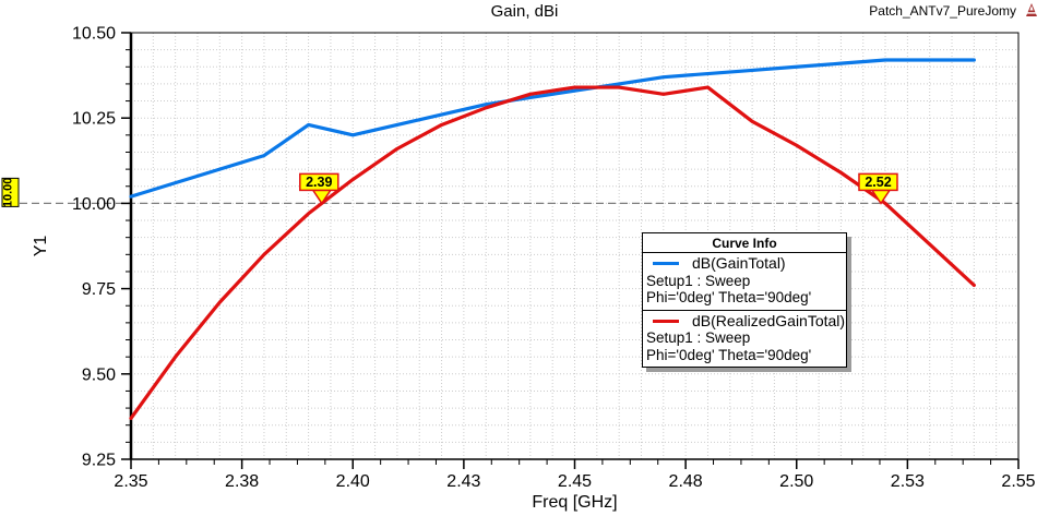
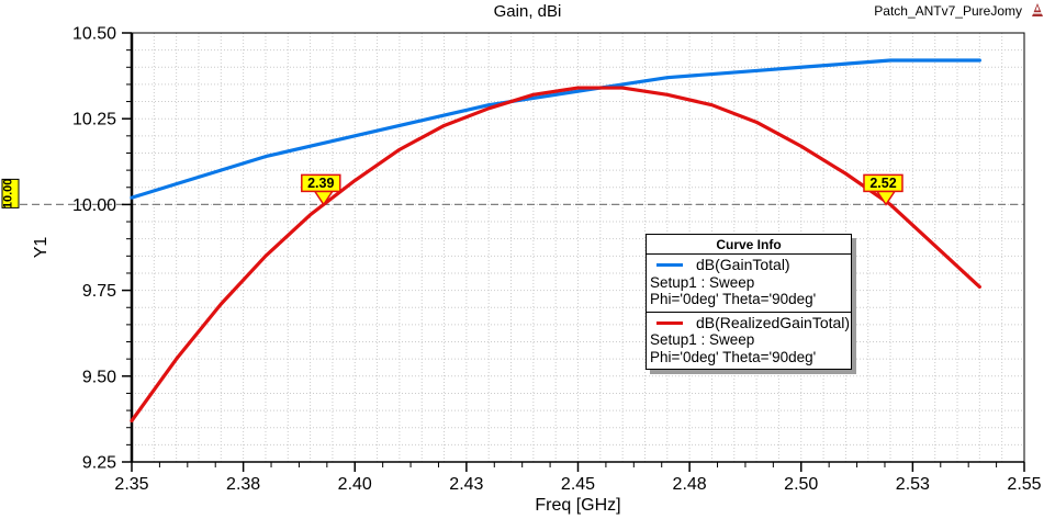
dB(GainTotal)/2.39: 10.23 -> 10.17
dB(RealizedGainTotal)/2.48: 10.34 -> 10.29
